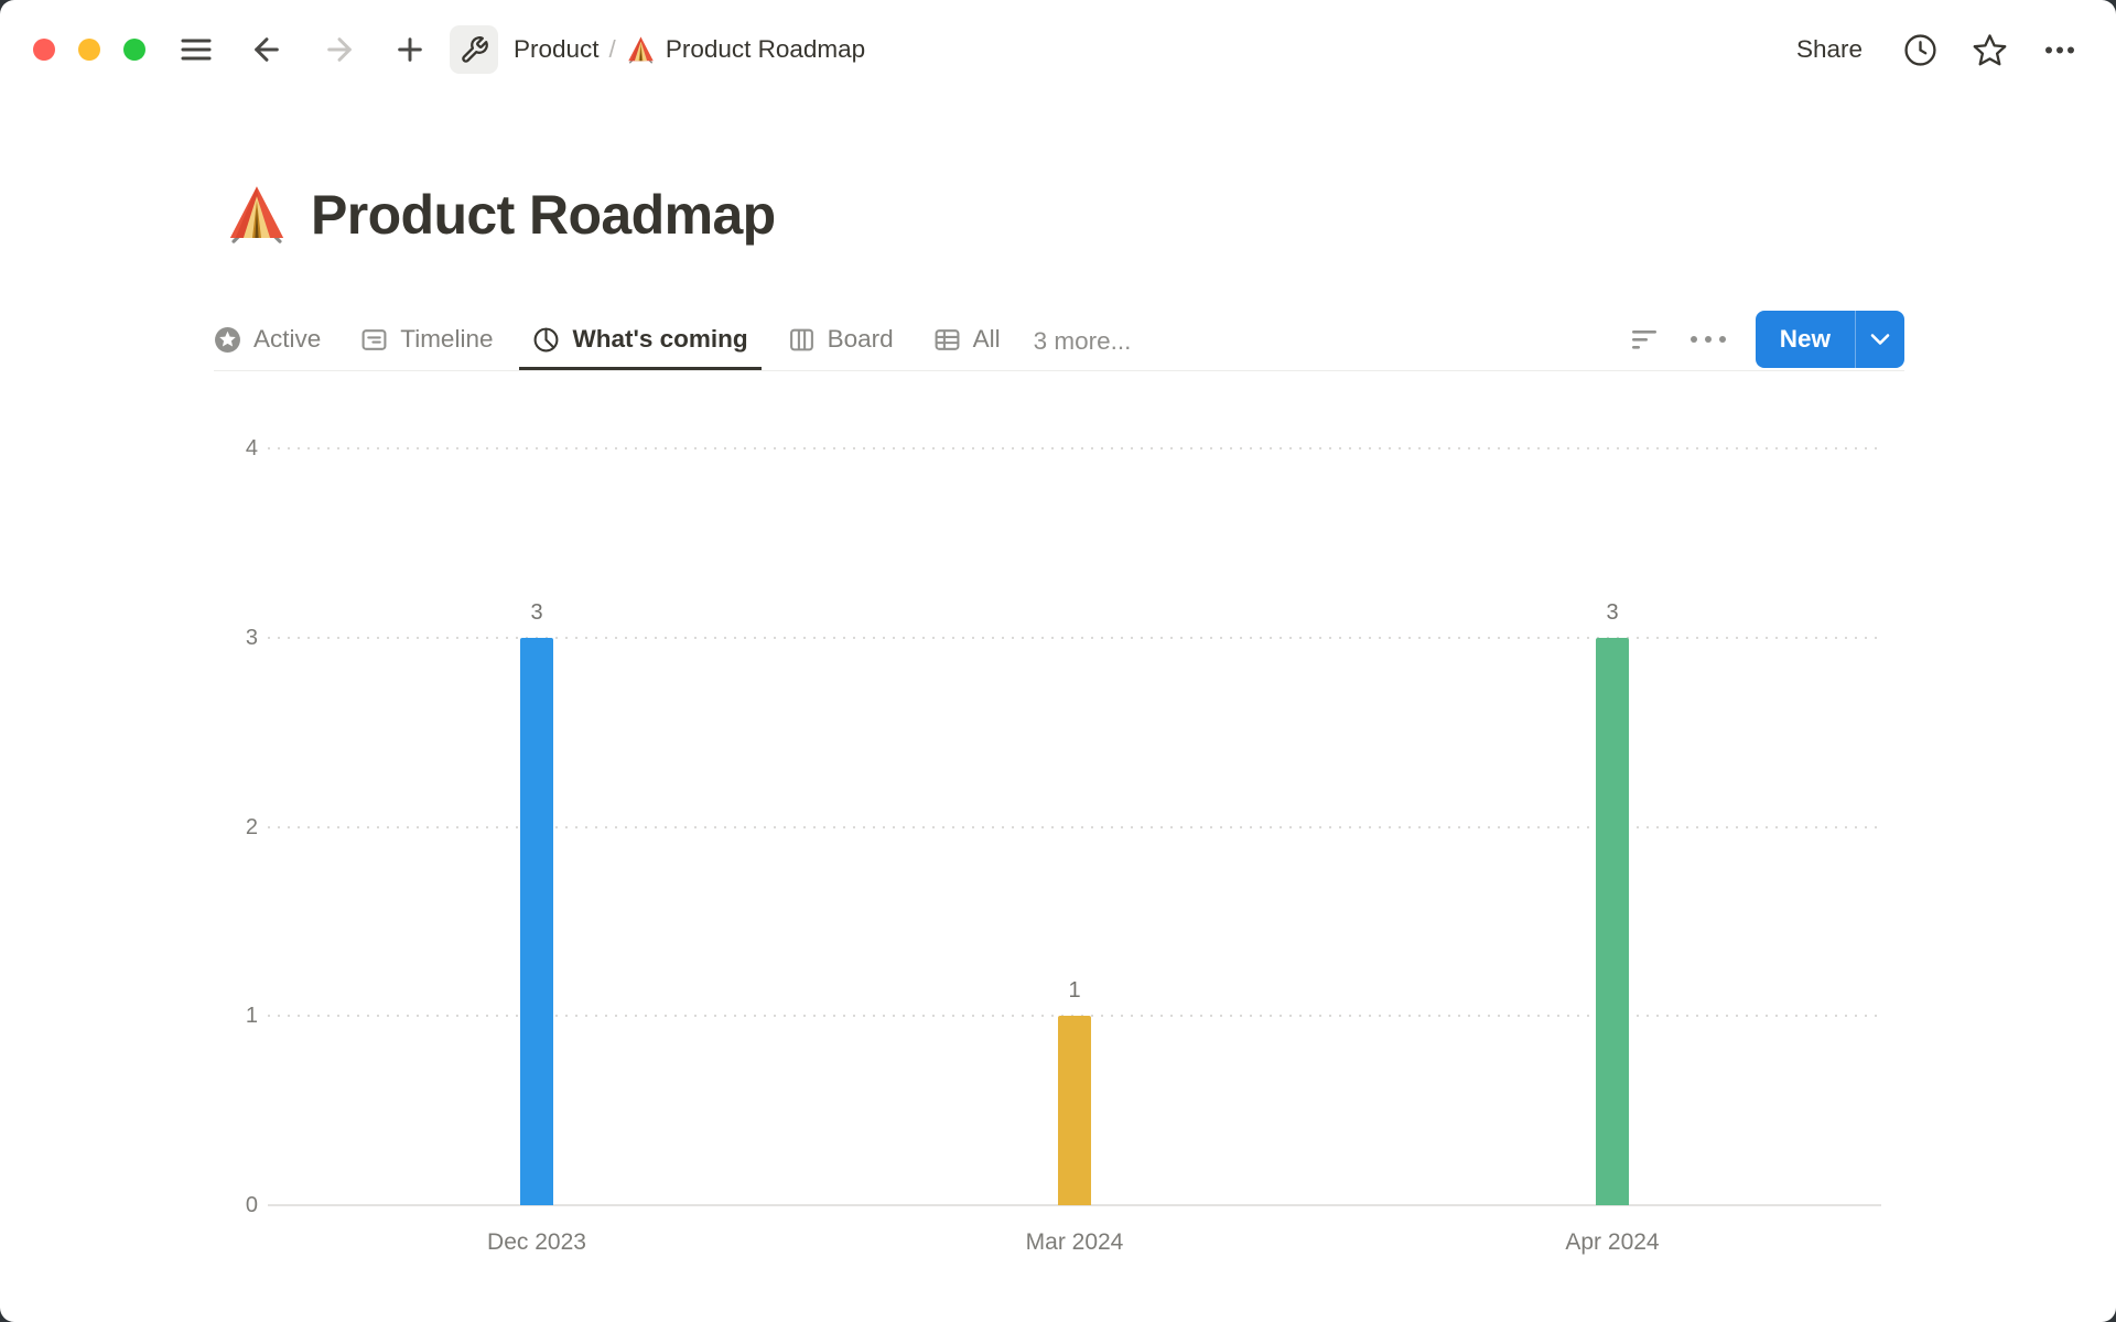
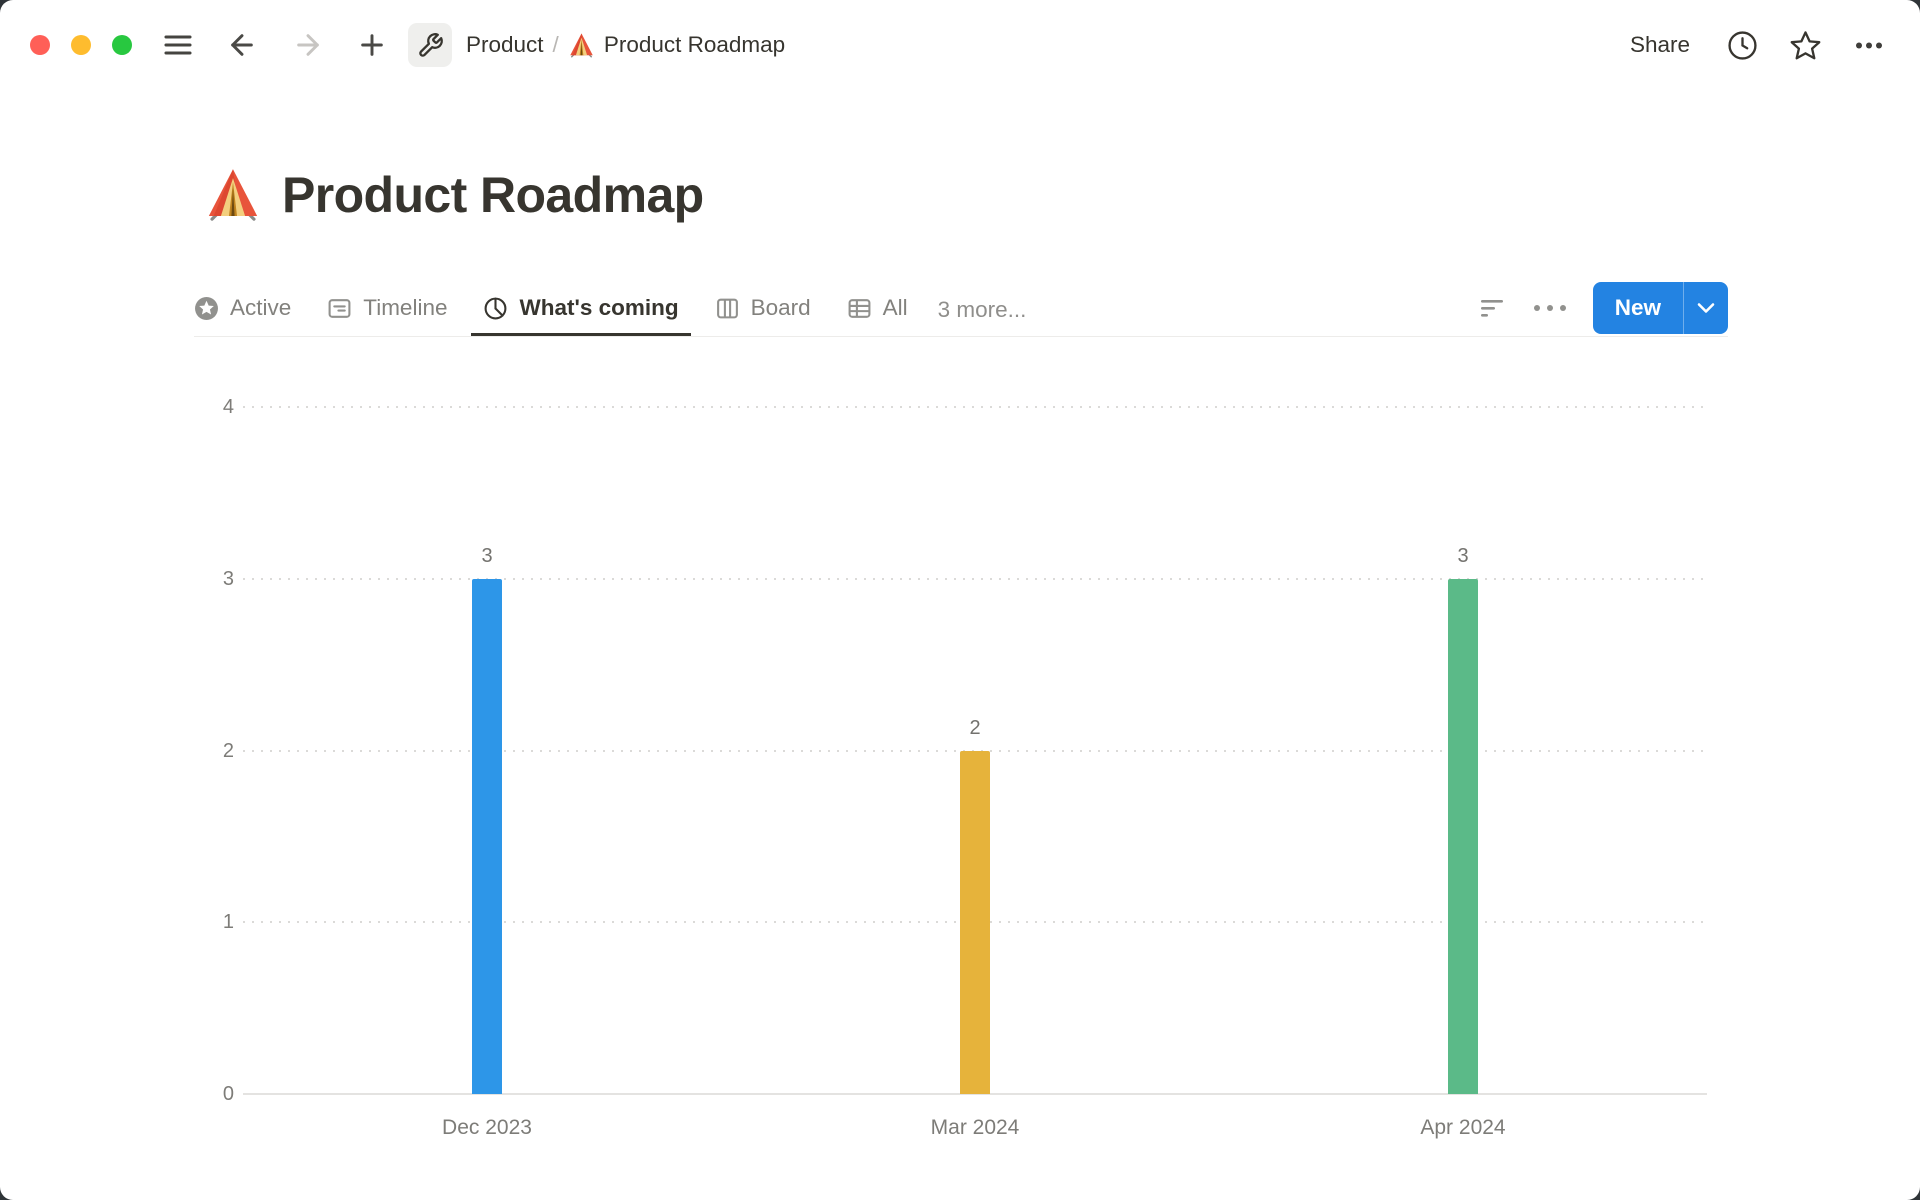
Mar 2024: 1 -> 2
